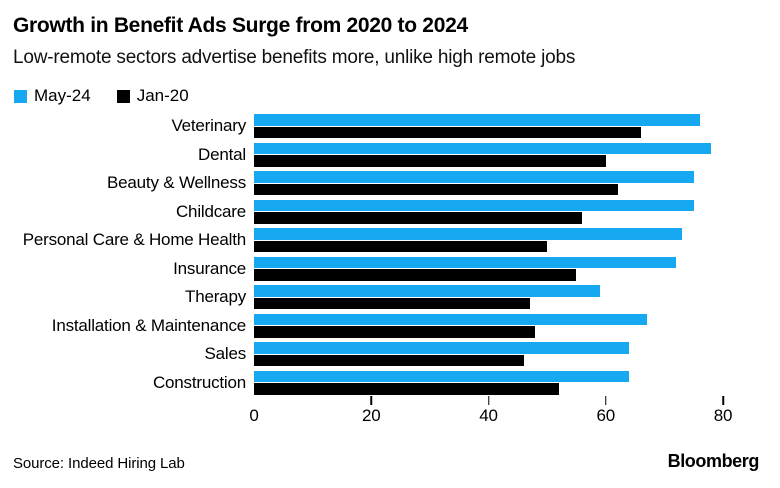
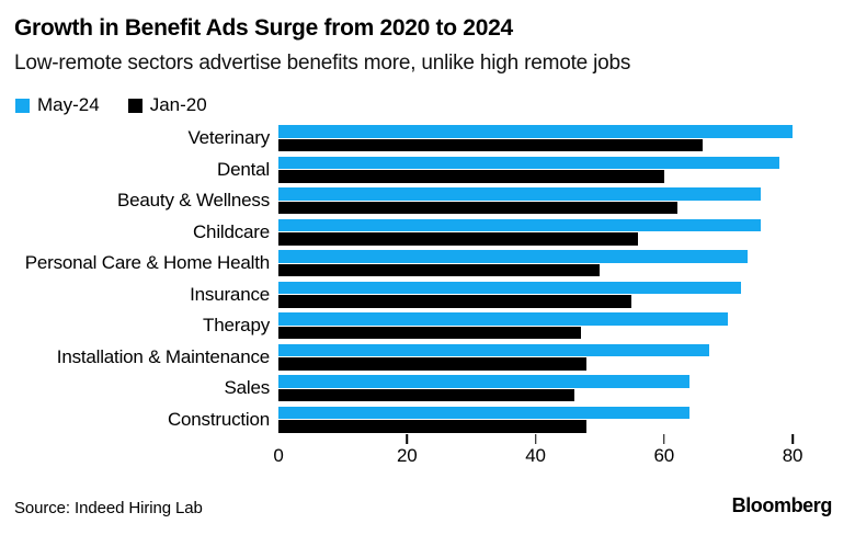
May-24/Veterinary: 76 -> 80
May-24/Therapy: 59 -> 70
Jan-20/Construction: 52 -> 48
